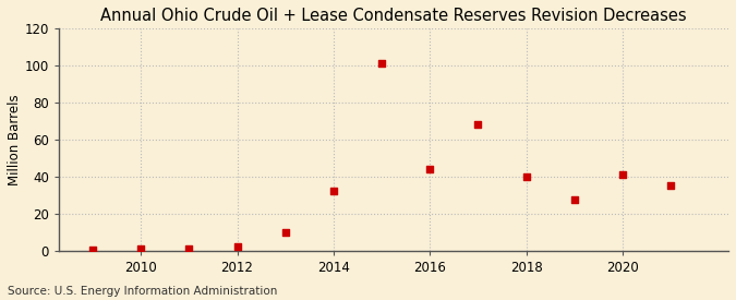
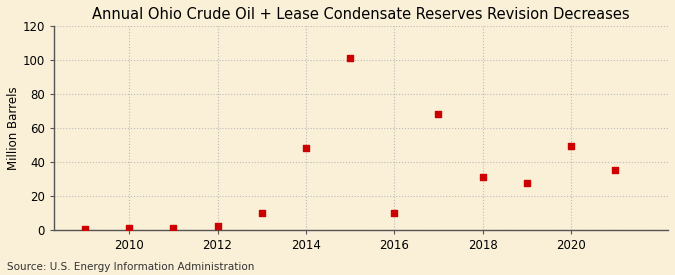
2014: 32 -> 48
2016: 44 -> 10
2018: 40 -> 31
2020: 41 -> 49
